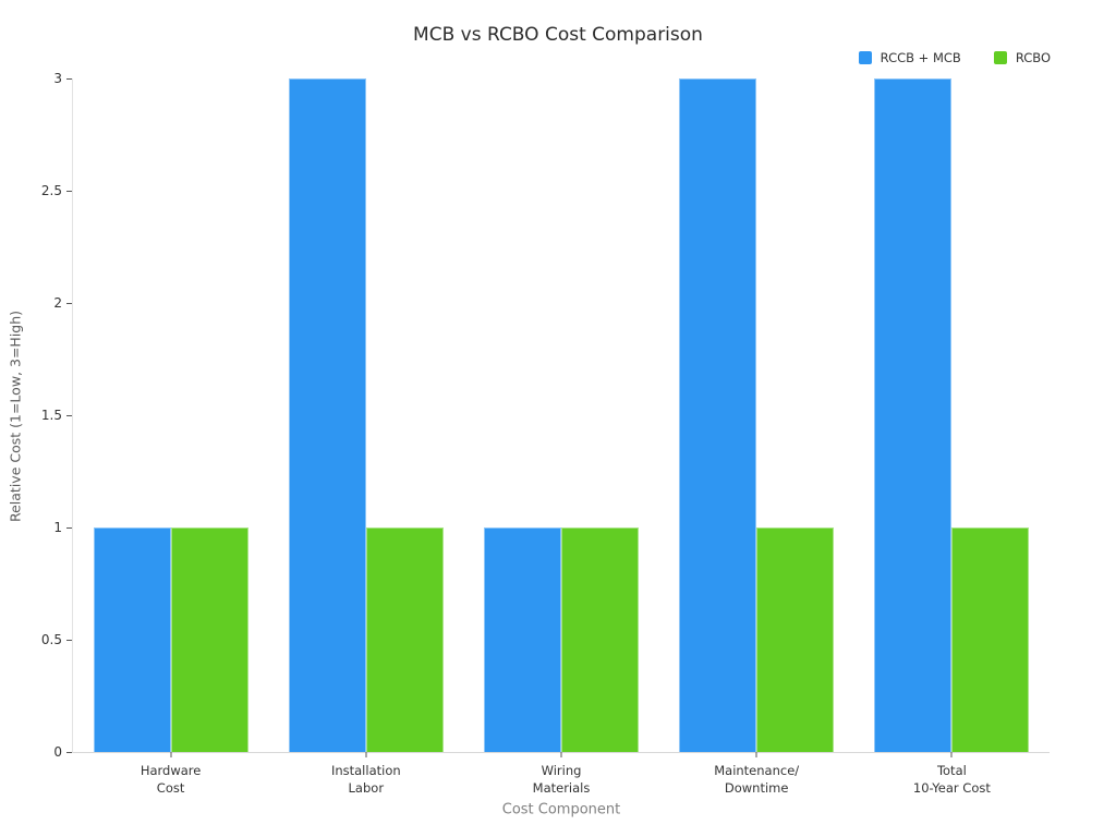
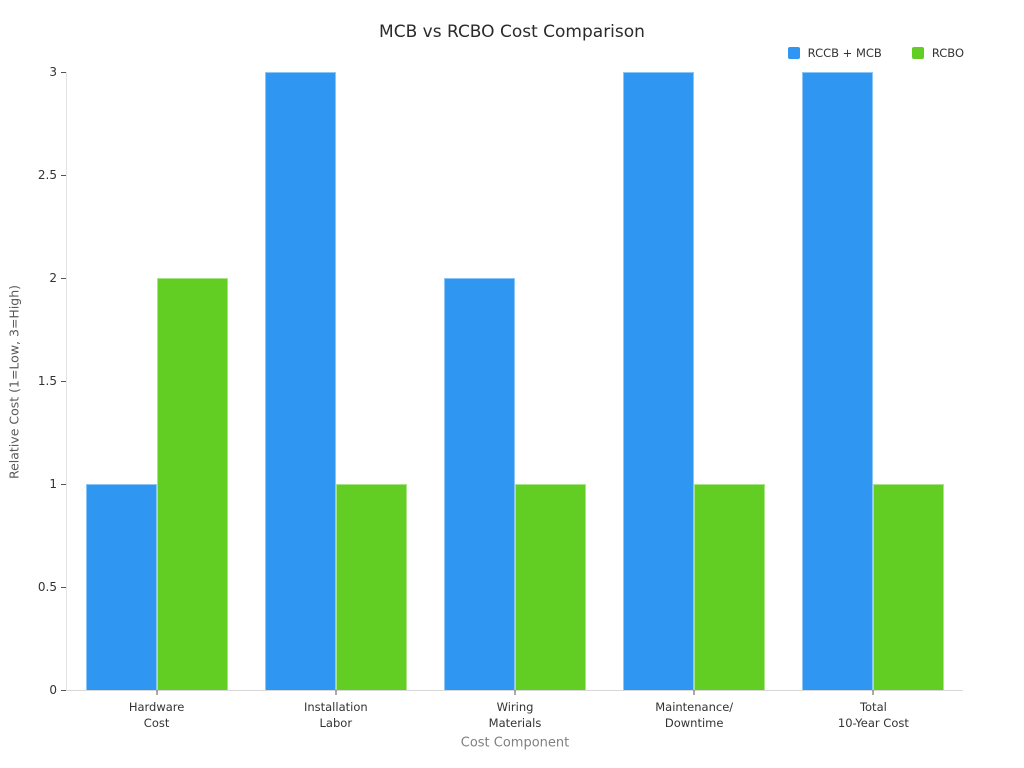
RCBO/Hardware Cost: 1 -> 2
RCCB + MCB/Wiring Materials: 1 -> 2
